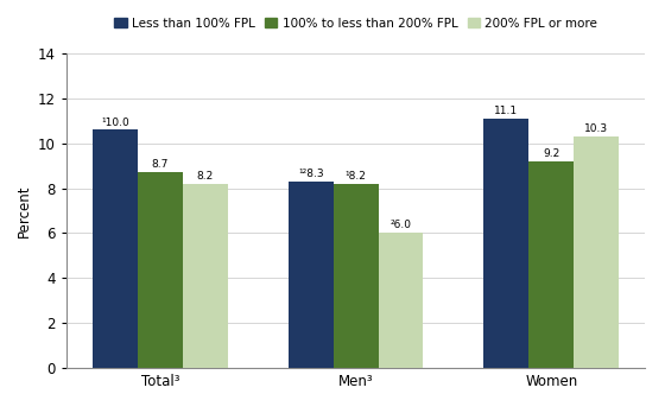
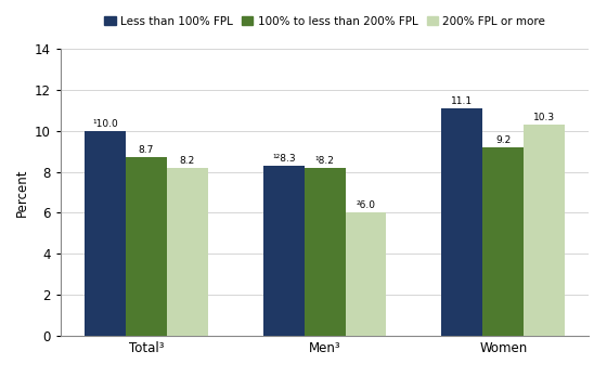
Less than 100% FPL/Total³: 10.6 -> 10.0
